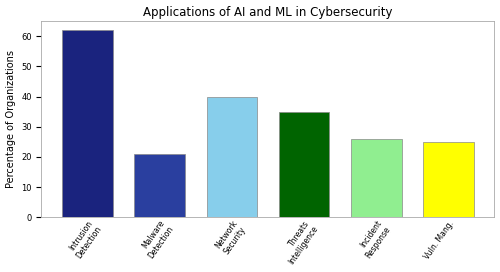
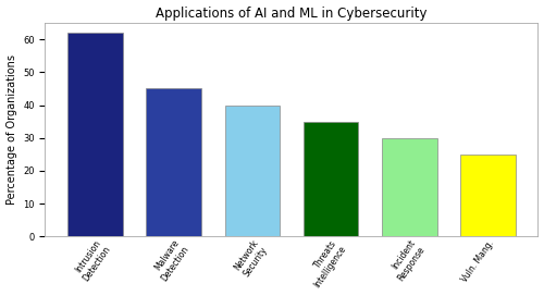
Malware Detection: 21 -> 45
Incident Response: 26 -> 30
